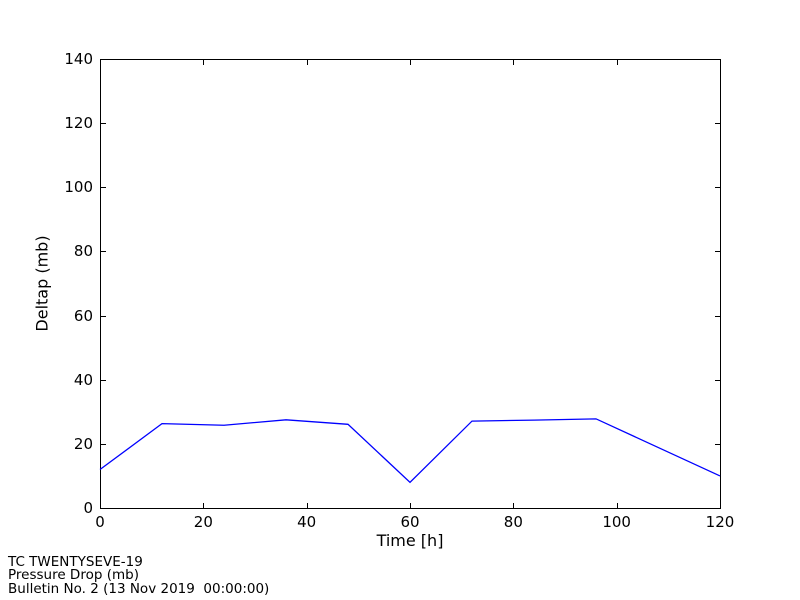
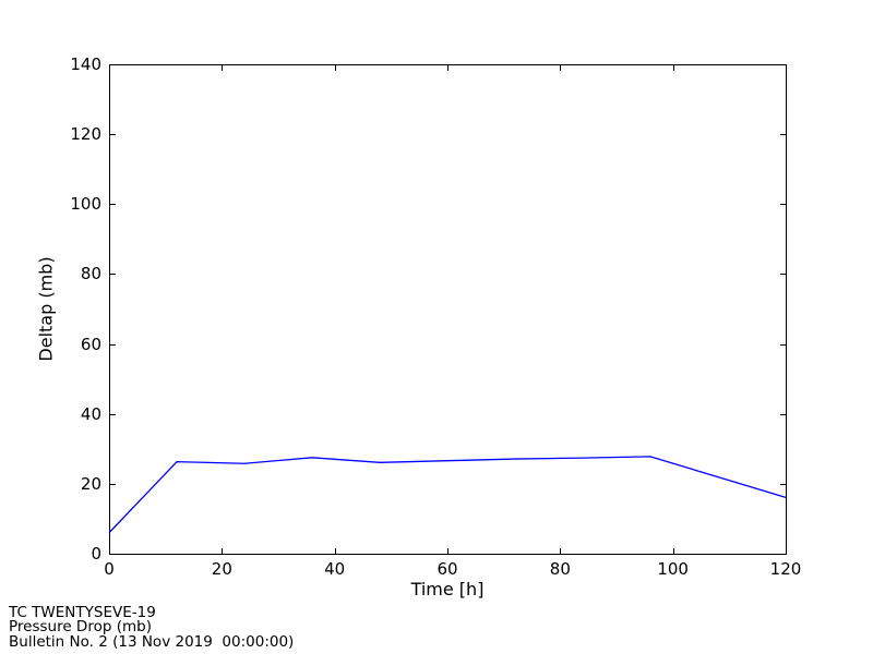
0: 12 -> 6
60: 8 -> 27
120: 10 -> 16
